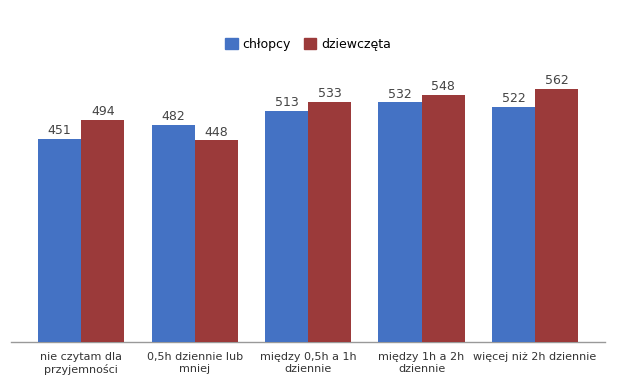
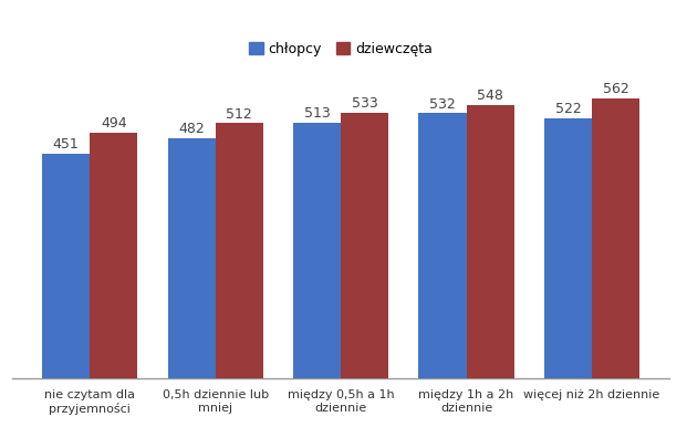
dziewczęta/0,5h dziennie lub mniej: 448 -> 512
